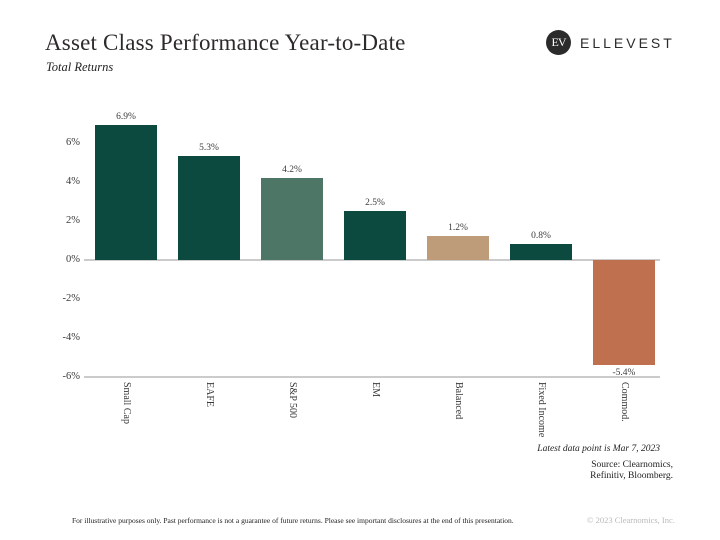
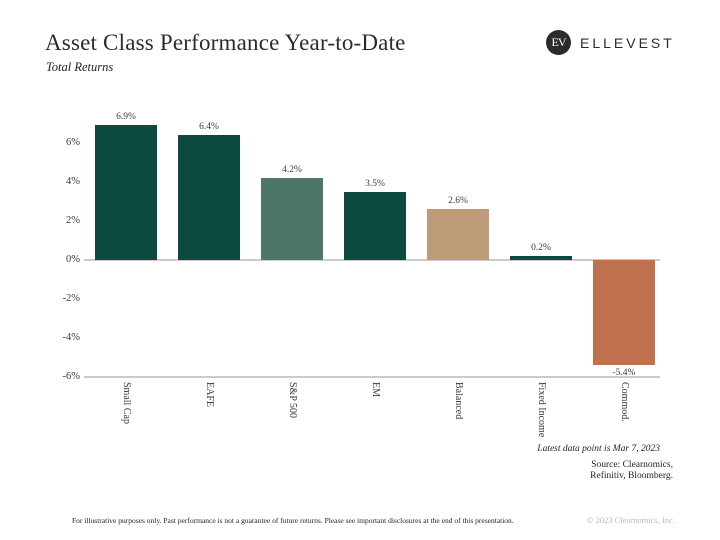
EAFE: 5.3% -> 6.4%
EM: 2.5% -> 3.5%
Balanced: 1.2% -> 2.6%
Fixed Income: 0.8% -> 0.2%
